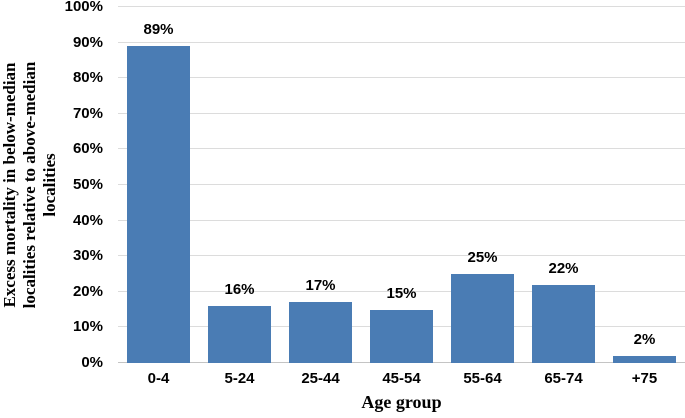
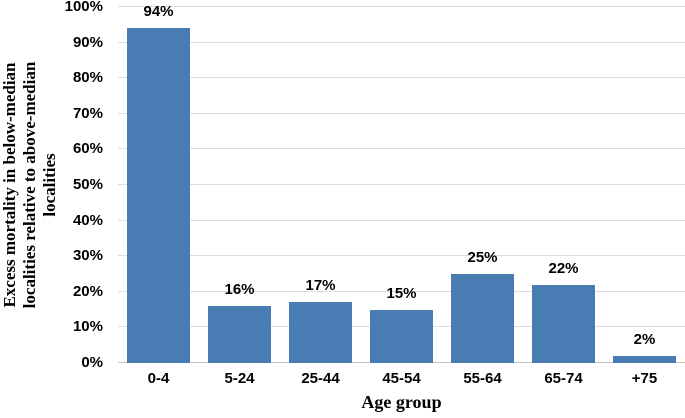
0-4: 89% -> 94%
